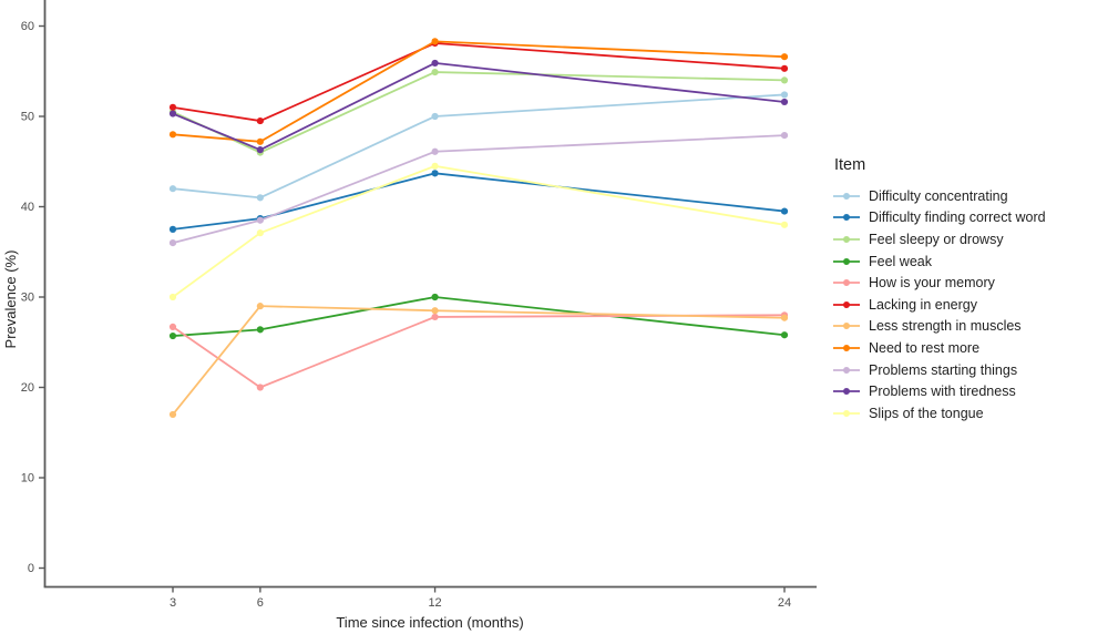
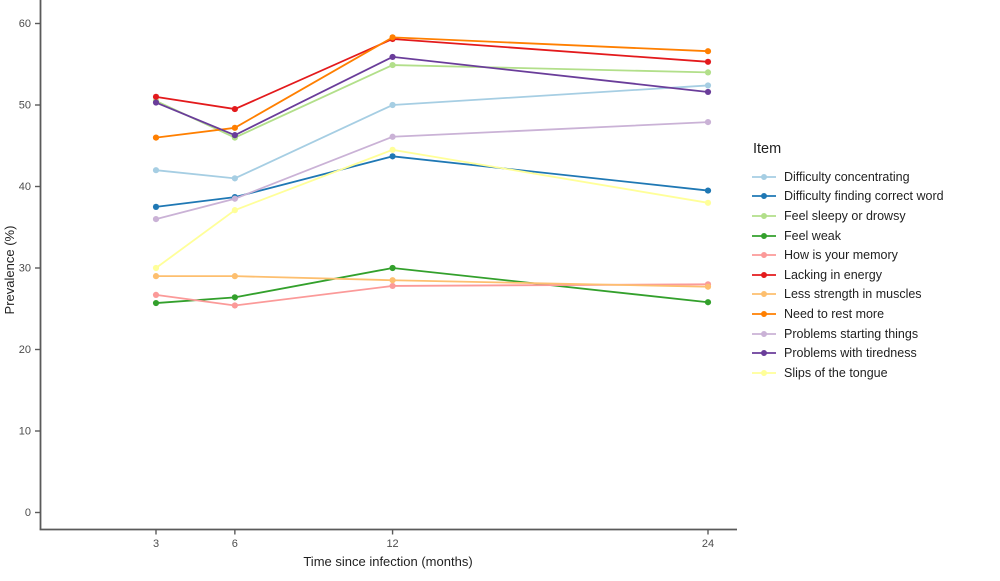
Less strength in muscles/3: 17 -> 29
Need to rest more/3: 48 -> 46
How is your memory/6: 20 -> 25
